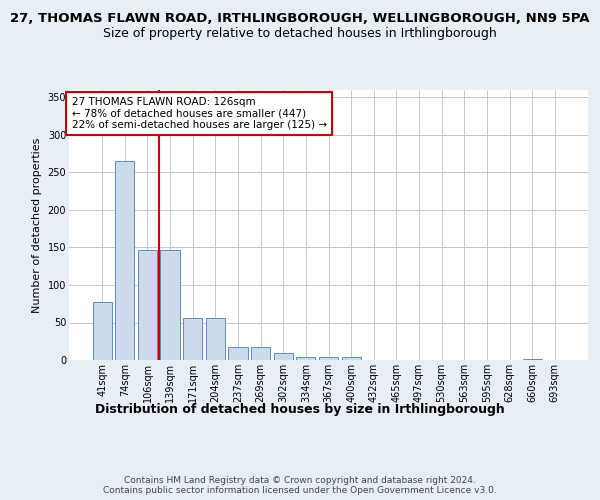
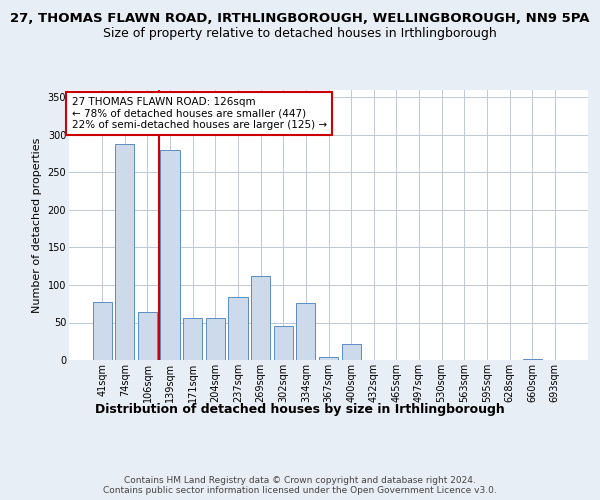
74sqm: 265 -> 288
106sqm: 147 -> 64
139sqm: 147 -> 280
237sqm: 18 -> 84
269sqm: 18 -> 112
302sqm: 9 -> 46
334sqm: 4 -> 76
400sqm: 4 -> 22
